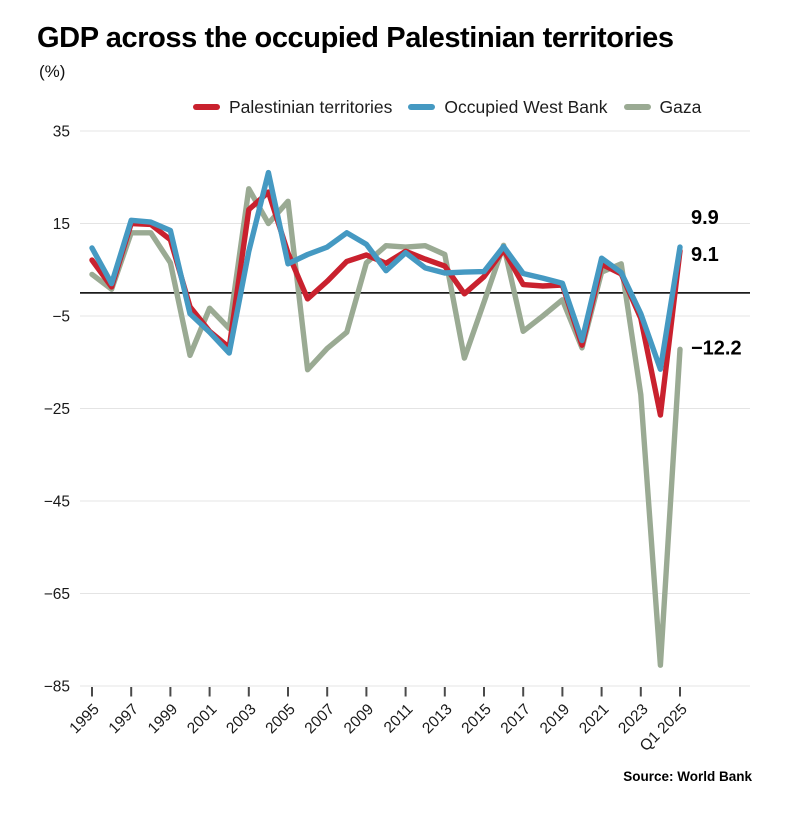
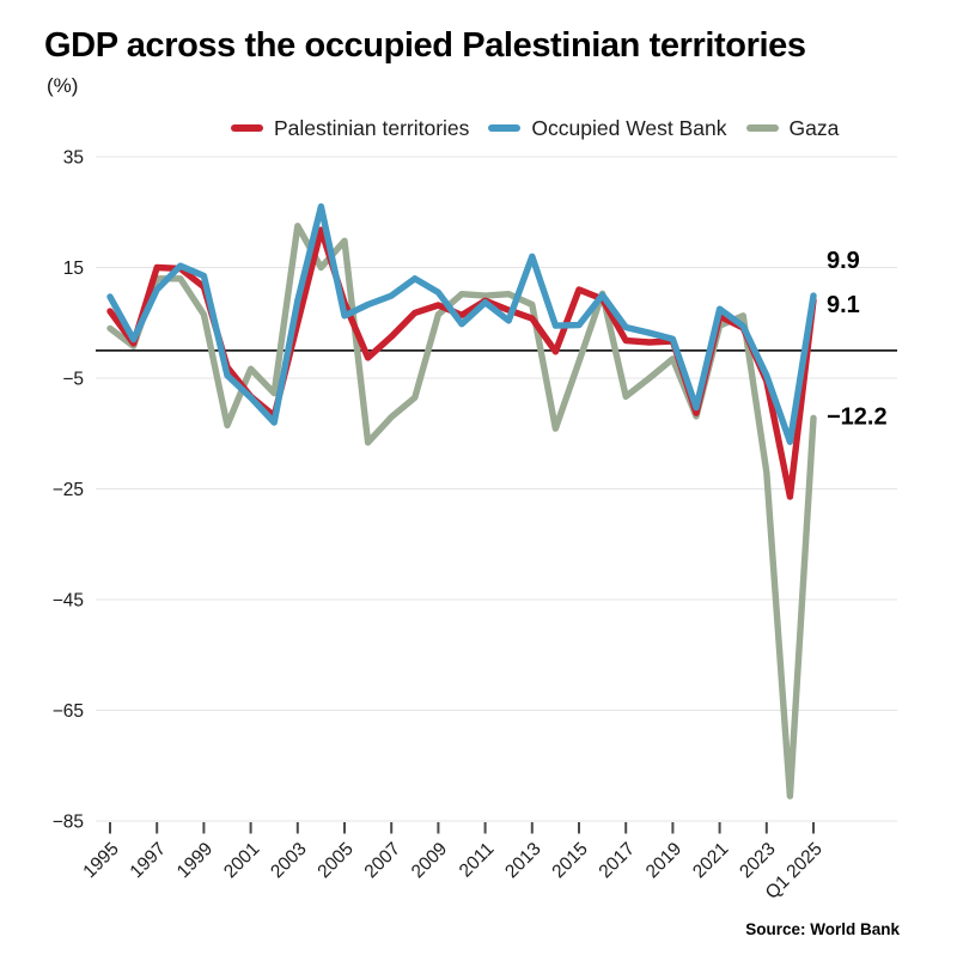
Occupied West Bank/1997: 16 -> 11
Palestinian territories/2003: 18 -> 5
Occupied West Bank/2013: 4 -> 17
Palestinian territories/2015: 4 -> 11
